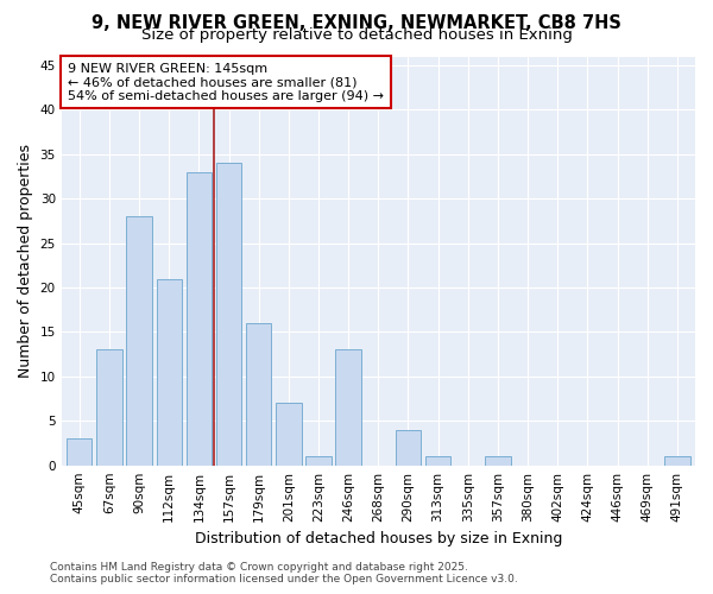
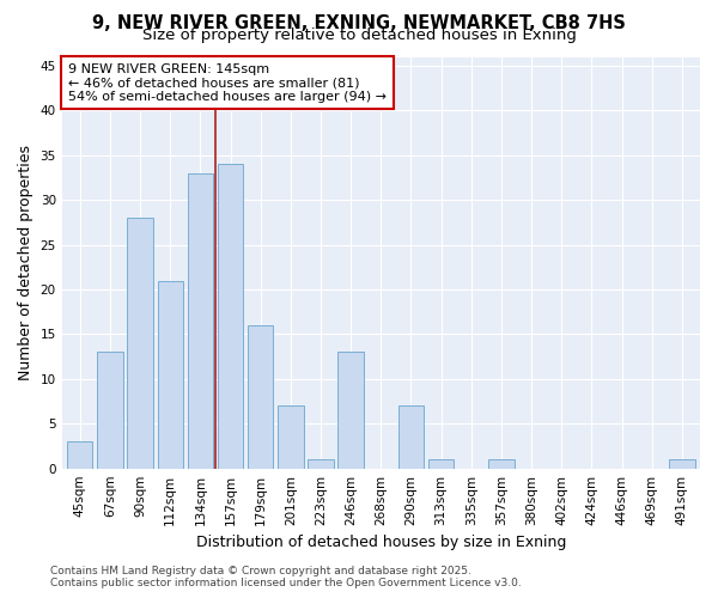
290sqm: 4 -> 7
